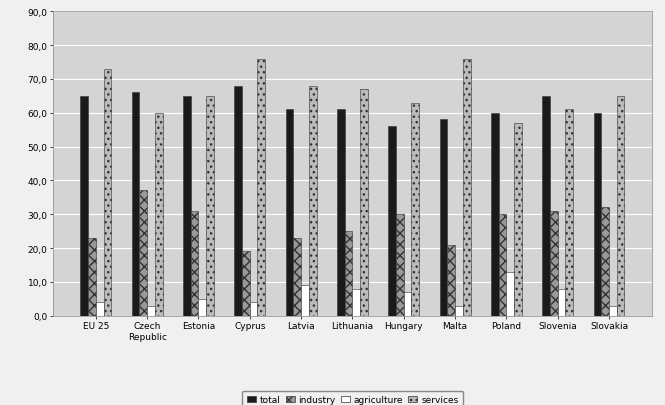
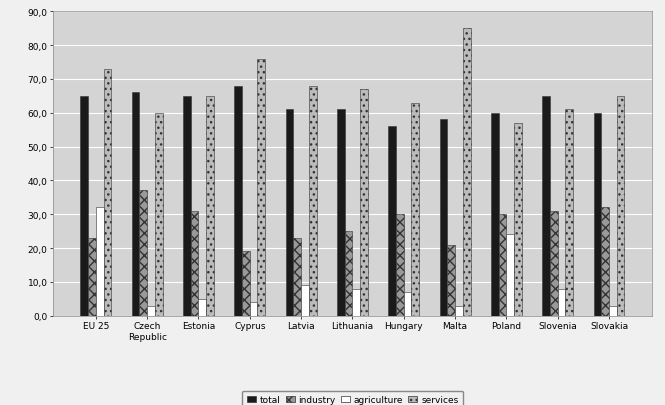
agriculture/EU 25: 4 -> 32
services/Malta: 76 -> 85
agriculture/Poland: 13 -> 24
